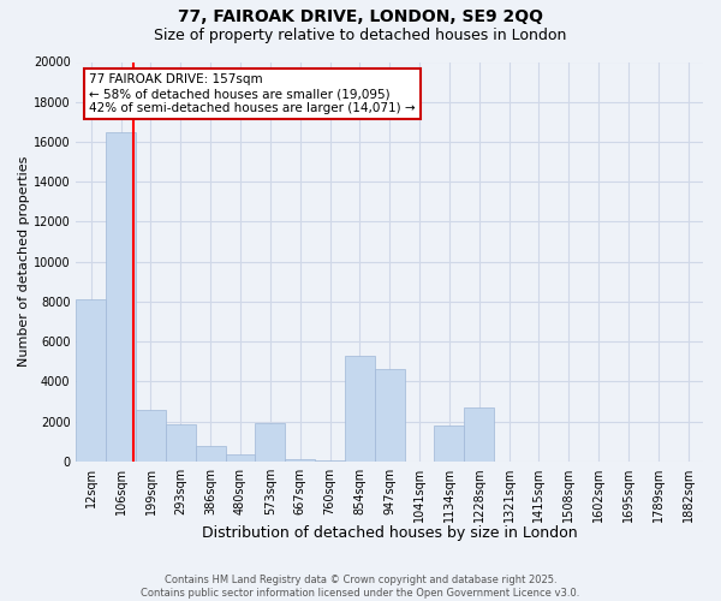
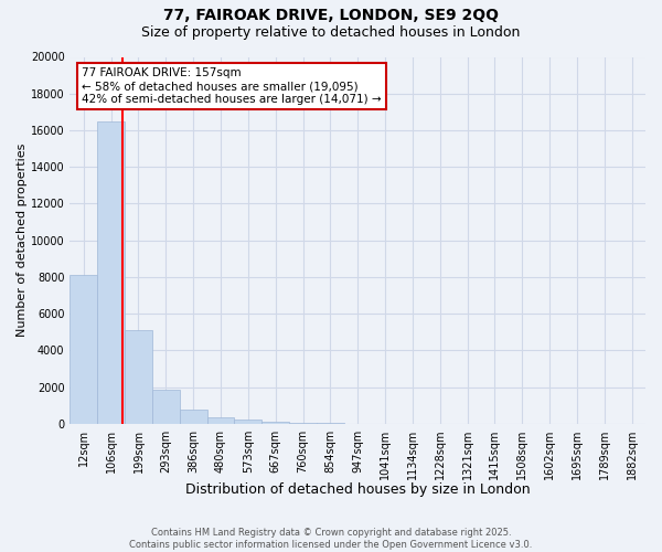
199sqm: 2600 -> 5100
573sqm: 1900 -> 200
854sqm: 5300 -> 0
947sqm: 4600 -> 0
1134sqm: 1800 -> 0
1228sqm: 2700 -> 0
